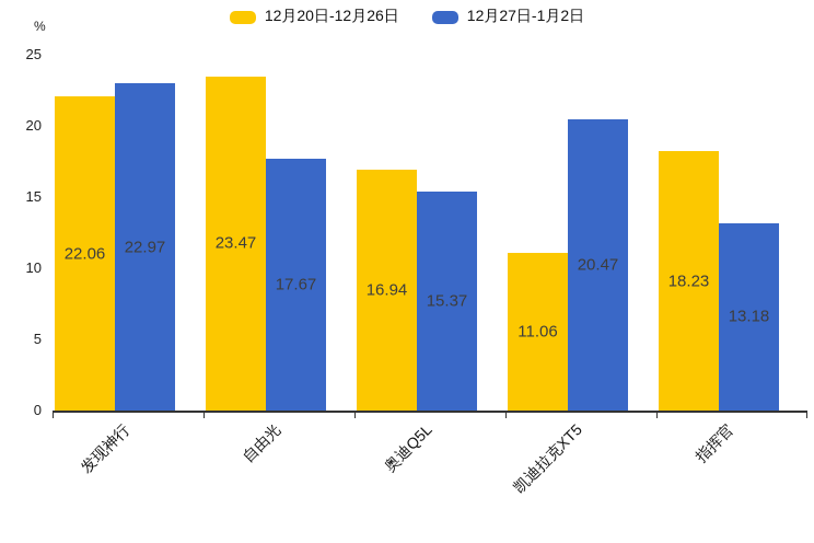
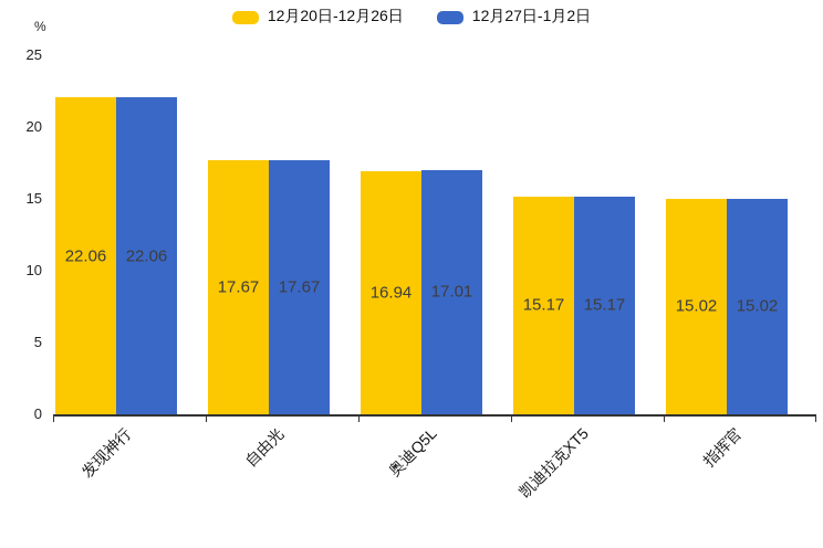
12月27日-1月2日/发现神行: 22.97 -> 22.06
12月20日-12月26日/自由光: 23.47 -> 17.67
12月27日-1月2日/奥迪Q5L: 15.37 -> 17.01
12月20日-12月26日/凯迪拉克XT5: 11.06 -> 15.17
12月27日-1月2日/凯迪拉克XT5: 20.47 -> 15.17
12月20日-12月26日/指挥官: 18.23 -> 15.02
12月27日-1月2日/指挥官: 13.18 -> 15.02
